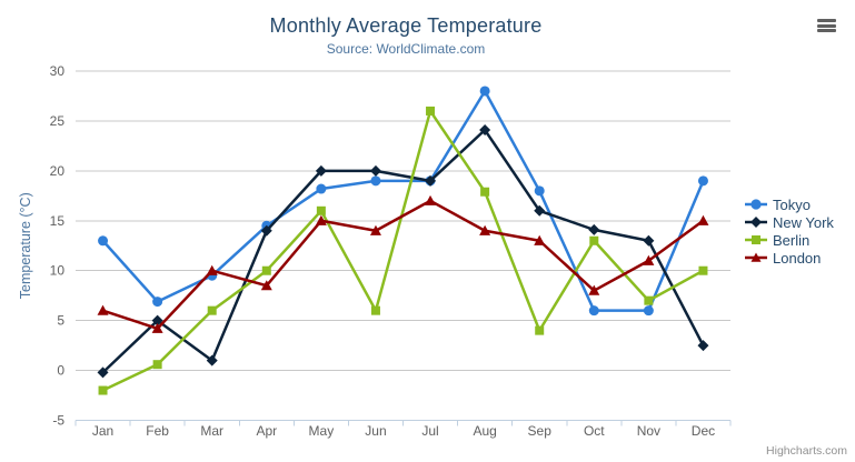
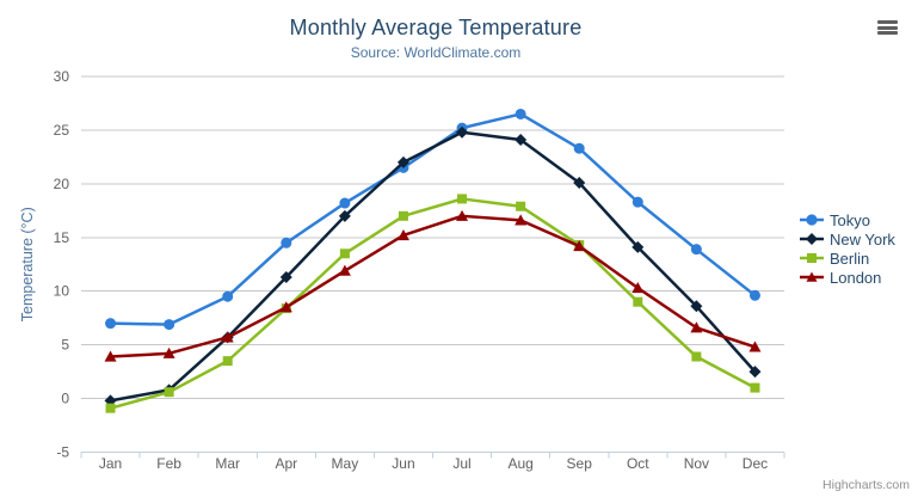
Tokyo/Jan: 13 -> 7
Berlin/Jan: -2 -> -1
London/Jan: 6 -> 4
New York/Feb: 5 -> 1
New York/Mar: 1 -> 6
Berlin/Mar: 6 -> 4
London/Mar: 10 -> 6
New York/Apr: 14 -> 11
Berlin/Apr: 10 -> 8
New York/May: 20 -> 17
Berlin/May: 16 -> 14
London/May: 15 -> 12
Tokyo/Jun: 19 -> 22
New York/Jun: 20 -> 22
Berlin/Jun: 6 -> 17
London/Jun: 14 -> 15
Tokyo/Jul: 19 -> 25
New York/Jul: 19 -> 25
Berlin/Jul: 26 -> 19
Tokyo/Aug: 28 -> 26
London/Aug: 14 -> 17
Tokyo/Sep: 18 -> 23
New York/Sep: 16 -> 20
Berlin/Sep: 4 -> 14
London/Sep: 13 -> 14
Tokyo/Oct: 6 -> 18
Berlin/Oct: 13 -> 9
London/Oct: 8 -> 10
Tokyo/Nov: 6 -> 14
New York/Nov: 13 -> 9
Berlin/Nov: 7 -> 4
London/Nov: 11 -> 7
Tokyo/Dec: 19 -> 10
Berlin/Dec: 10 -> 1
London/Dec: 15 -> 5
